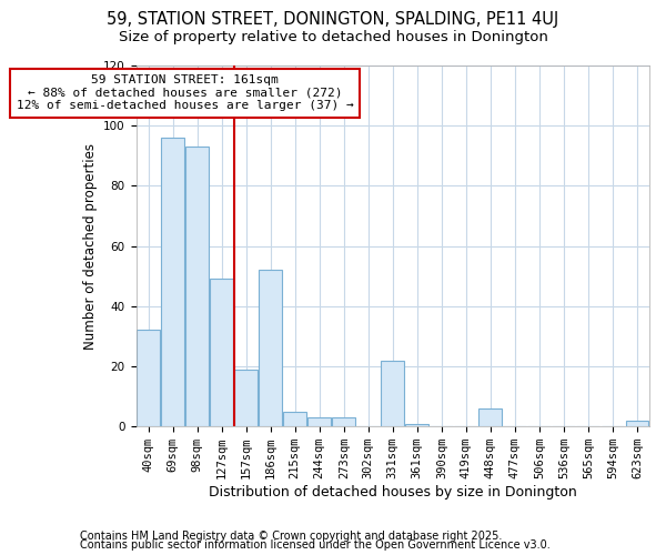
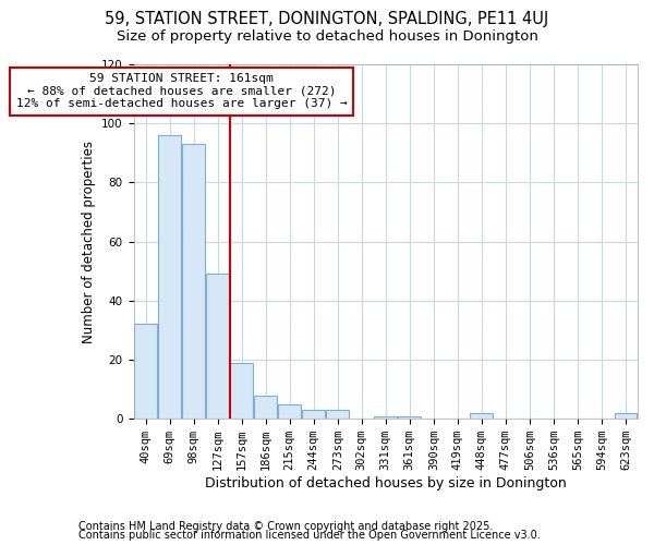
186sqm: 52 -> 8
331sqm: 22 -> 1
448sqm: 6 -> 2
